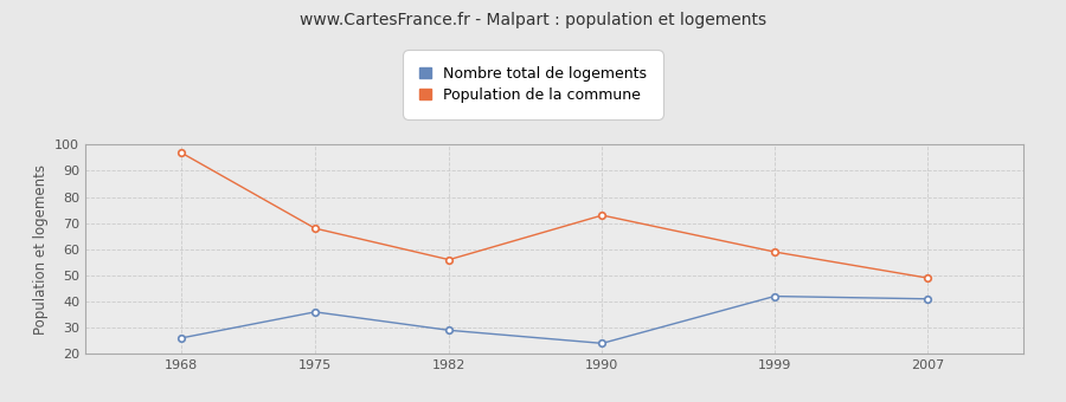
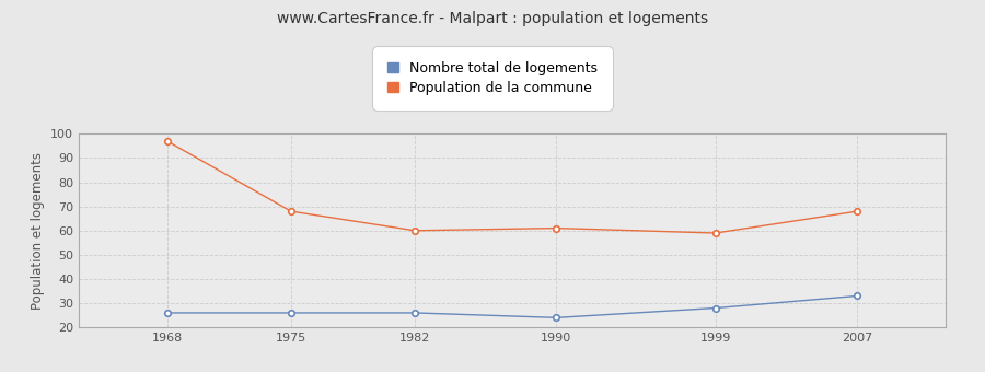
Nombre total de logements/1975: 36 -> 26
Nombre total de logements/1982: 29 -> 26
Population de la commune/1982: 56 -> 60
Population de la commune/1990: 73 -> 61
Nombre total de logements/1999: 42 -> 28
Nombre total de logements/2007: 41 -> 33
Population de la commune/2007: 49 -> 68
